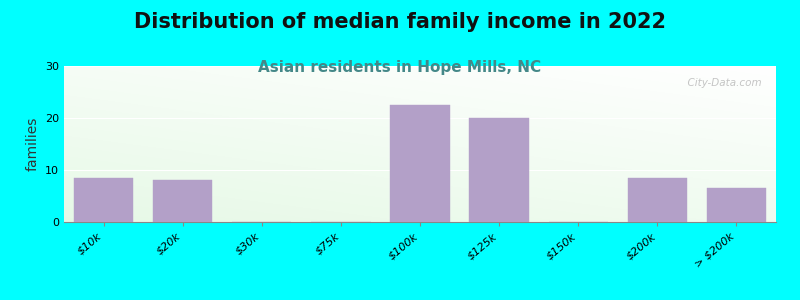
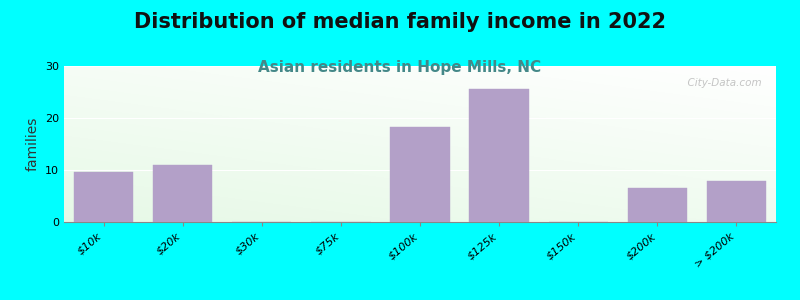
$10k: 8.5 -> 9.6
$20k: 8.0 -> 11.0
$100k: 22.5 -> 18.2
$125k: 20.0 -> 25.6
$200k: 8.5 -> 6.6
> $200k: 6.5 -> 7.8
